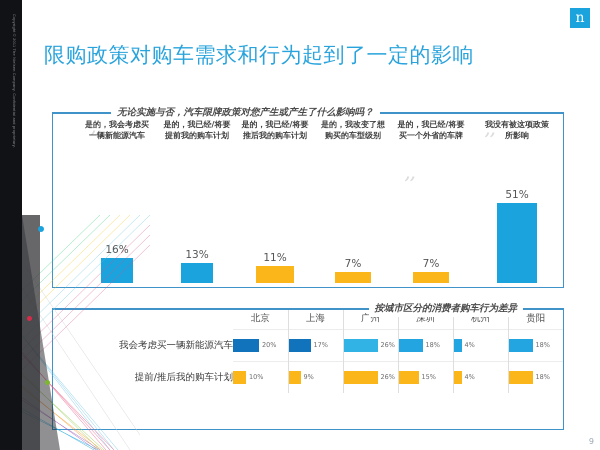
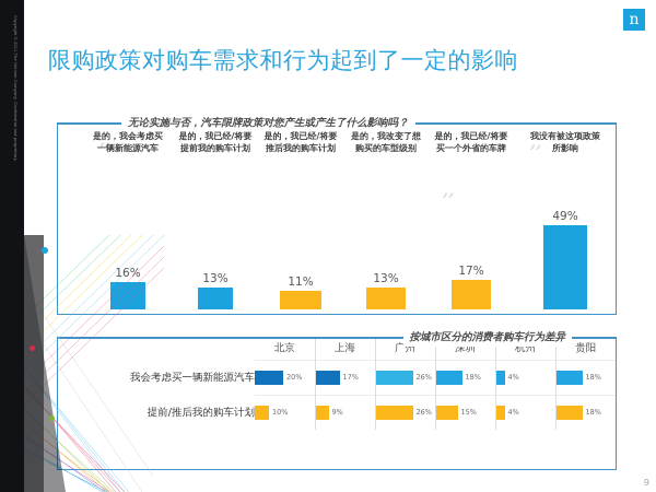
无论实施与否，汽车限牌政策对您产生或产生了什么影响吗？/是的，我改变了想购买的车型级别: 7% -> 13%
无论实施与否，汽车限牌政策对您产生或产生了什么影响吗？/是的，我已经/将要买一个外省的车牌: 7% -> 17%
无论实施与否，汽车限牌政策对您产生或产生了什么影响吗？/我没有被这项政策所影响: 51% -> 49%
